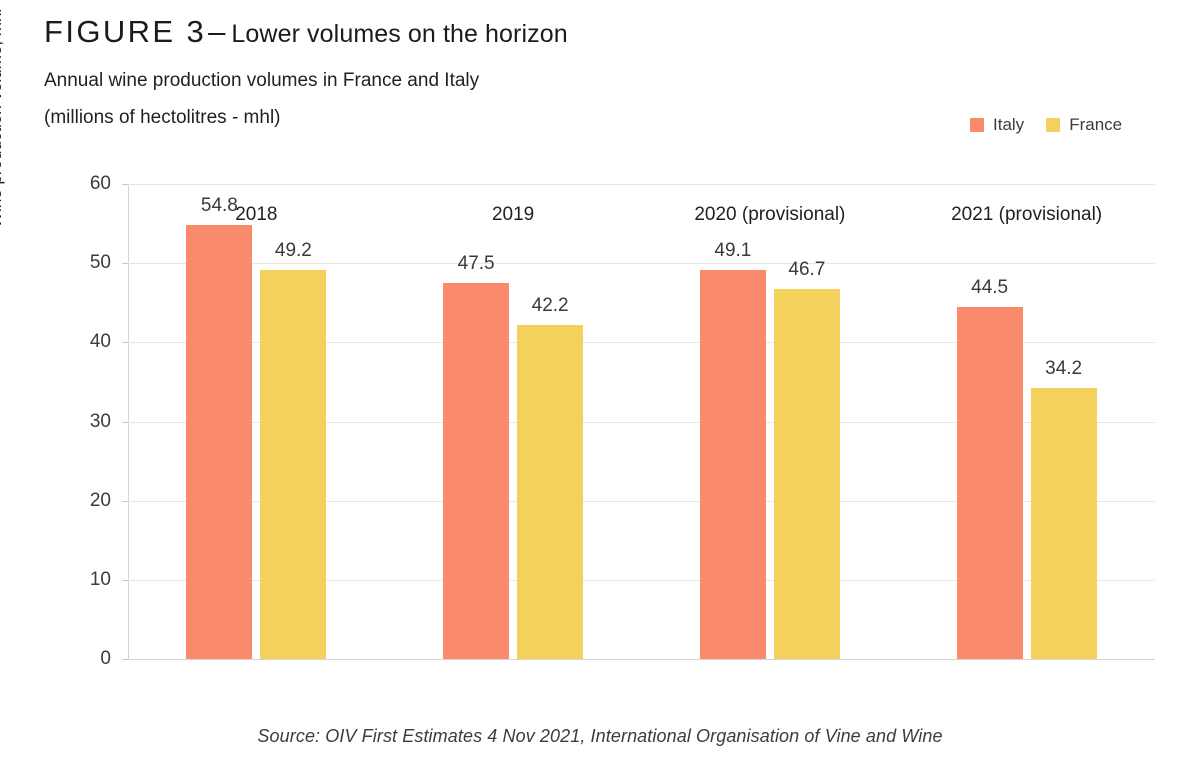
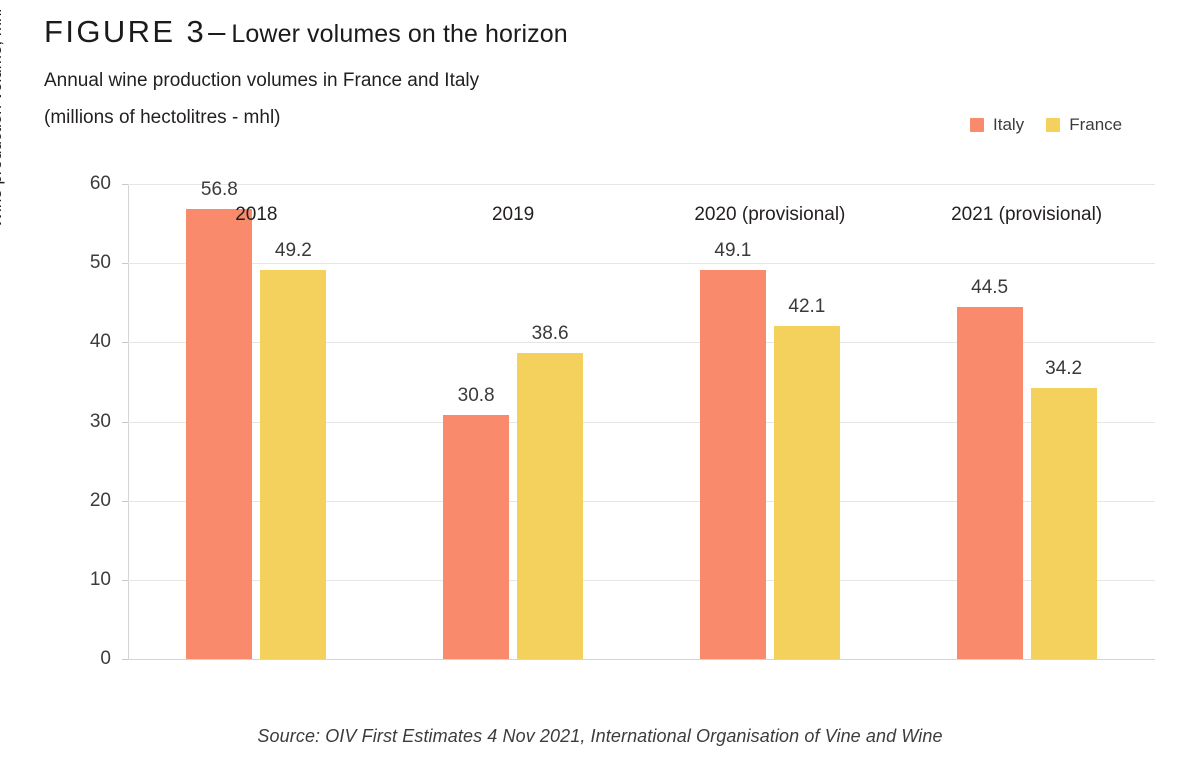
Italy/2018: 54.8 -> 56.8
Italy/2019: 47.5 -> 30.8
France/2019: 42.2 -> 38.6
France/2020 (provisional): 46.7 -> 42.1
